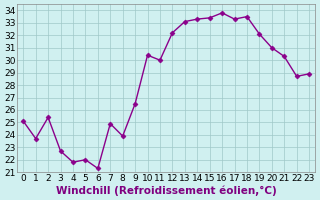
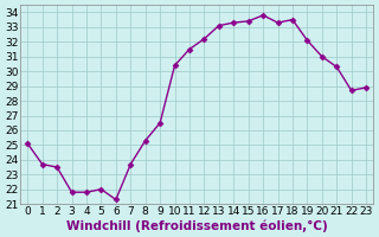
2: 25.4 -> 23.5
3: 22.7 -> 21.8
7: 24.9 -> 23.7
8: 23.9 -> 25.3
11: 30.0 -> 31.5
